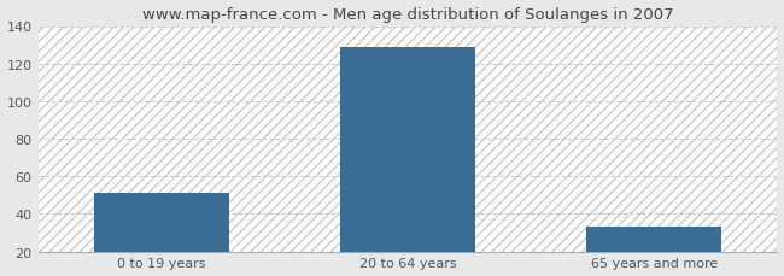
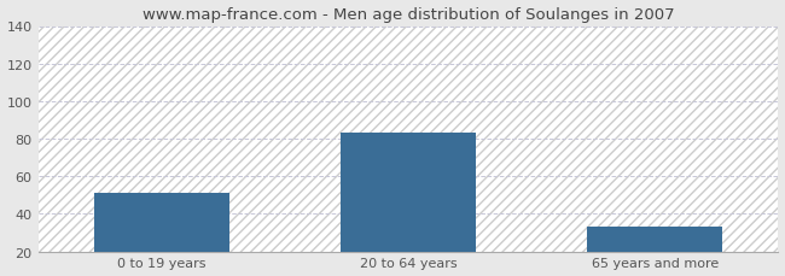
20 to 64 years: 129 -> 83
